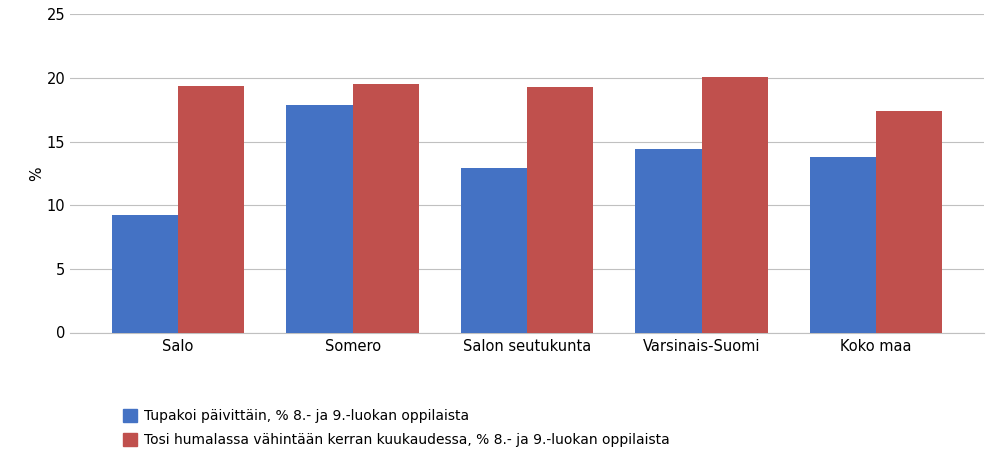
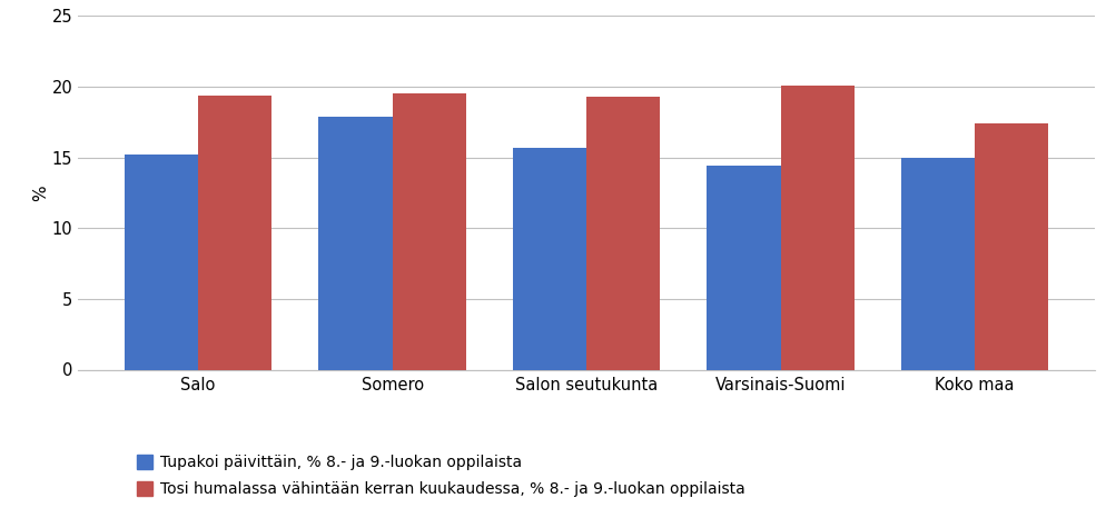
Tupakoi päivittäin, % 8.- ja 9.-luokan oppilaista/Salo: 9.2 -> 15.2
Tupakoi päivittäin, % 8.- ja 9.-luokan oppilaista/Salon seutukunta: 12.9 -> 15.7
Tupakoi päivittäin, % 8.- ja 9.-luokan oppilaista/Koko maa: 13.8 -> 15.0
